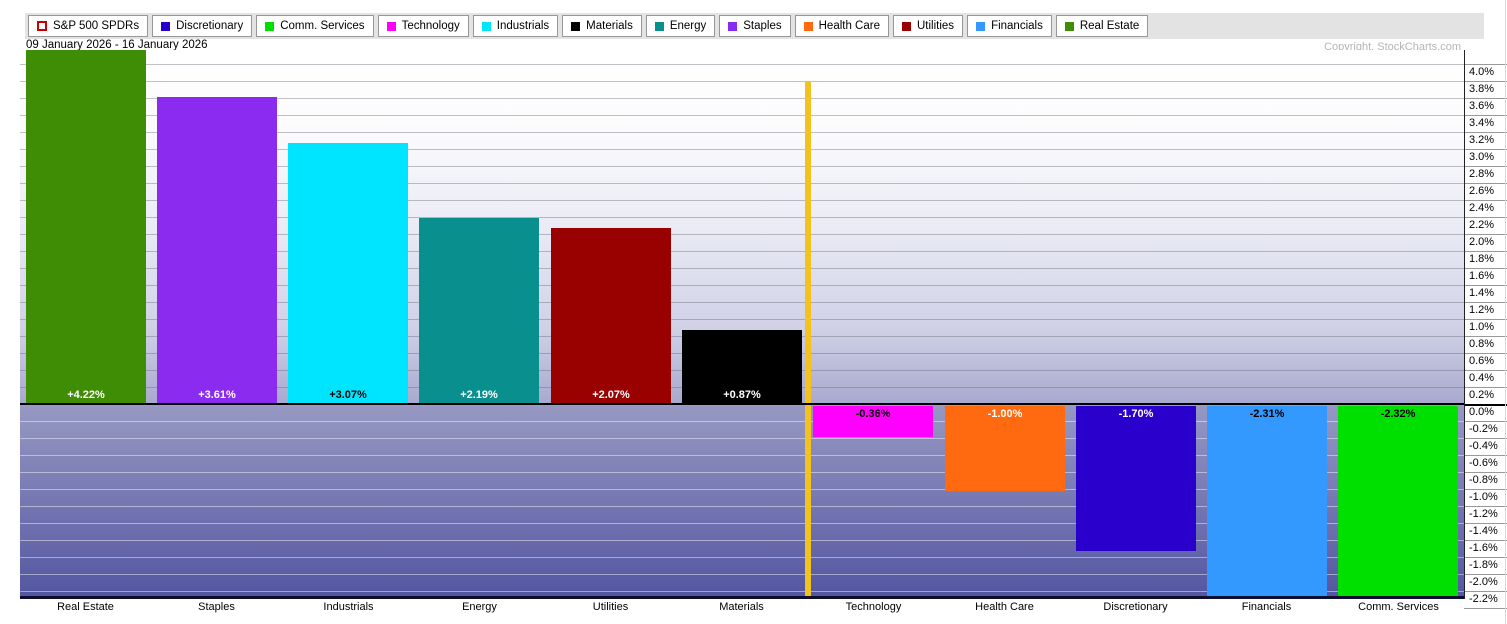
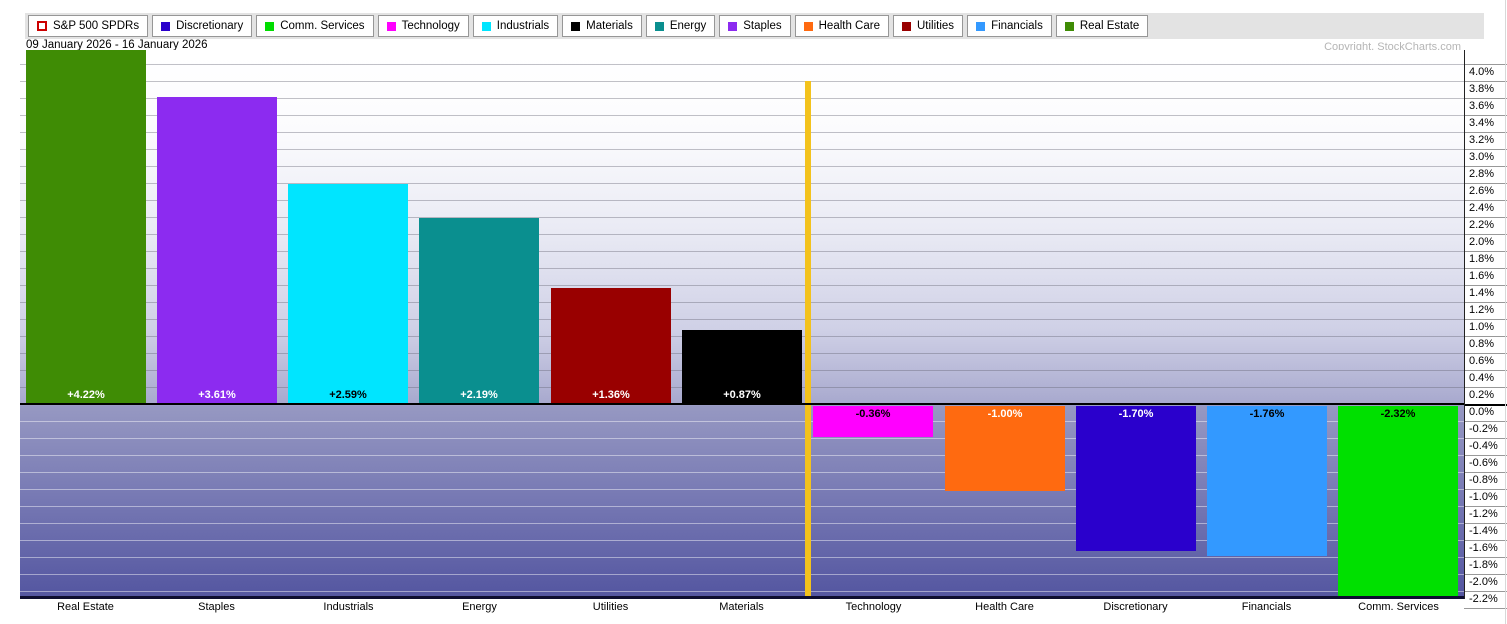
Industrials: +3.07% -> +2.59%
Utilities: +2.07% -> +1.36%
Financials: -2.31% -> -1.76%
